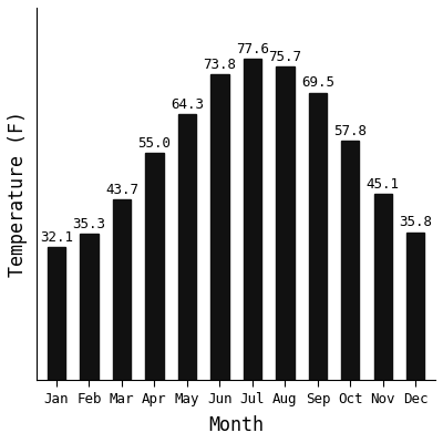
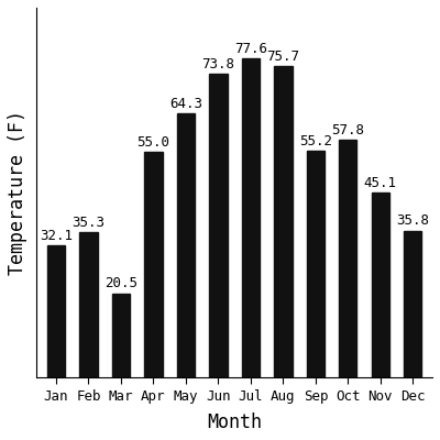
Mar: 43.7 -> 20.5
Sep: 69.5 -> 55.2
